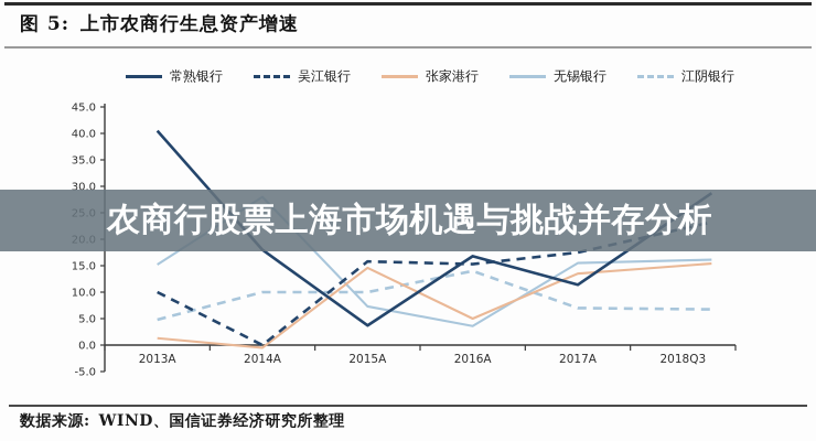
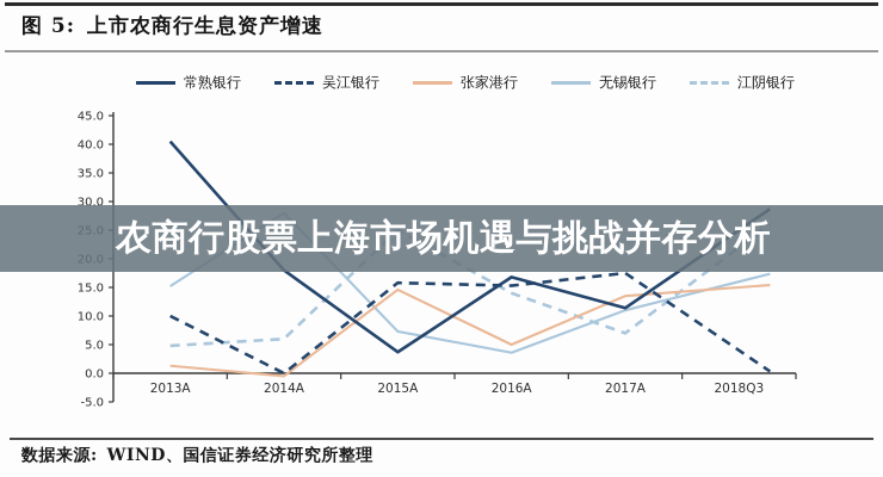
江阴银行/2014A: 10 -> 6
江阴银行/2015A: 10 -> 25
无锡银行/2017A: 16 -> 11
吴江银行/2018Q3: 22 -> 4
江阴银行/2018Q3: 7 -> 22
